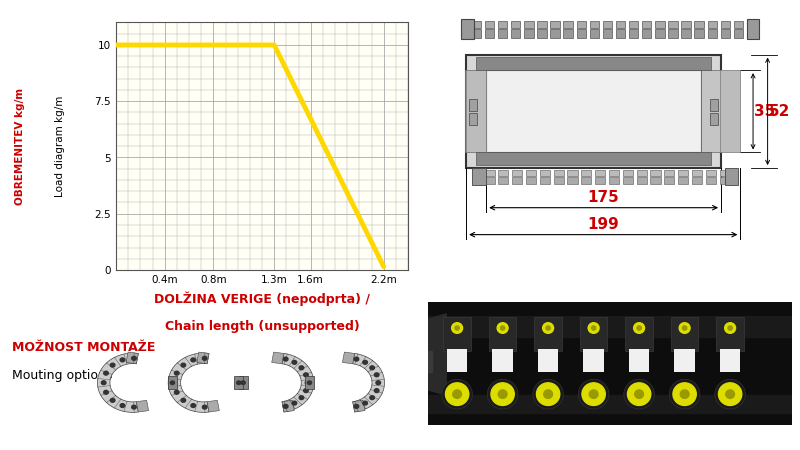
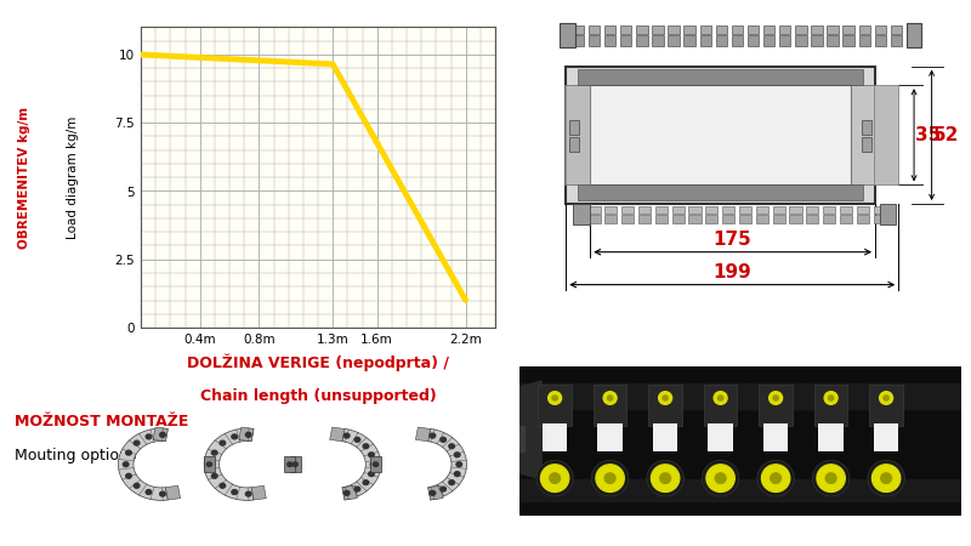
1.3m: 10.00 -> 9.65
2.2m: 0.15 -> 1.00
